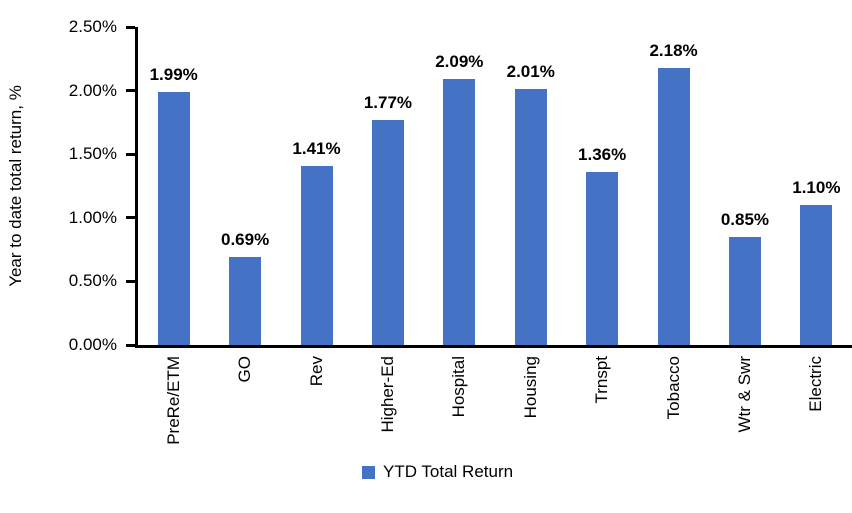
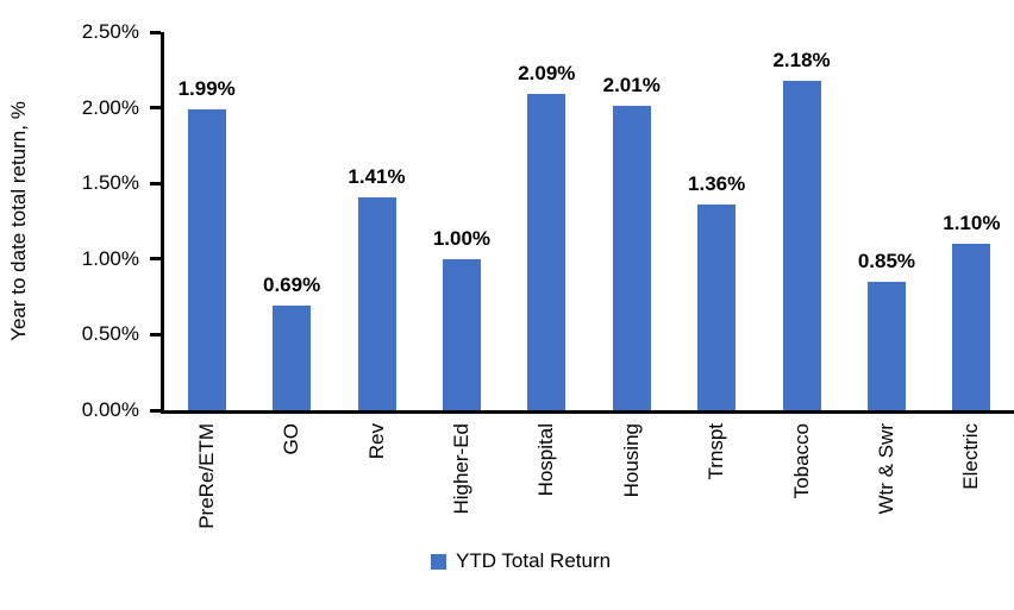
Higher-Ed: 1.77% -> 1.00%
